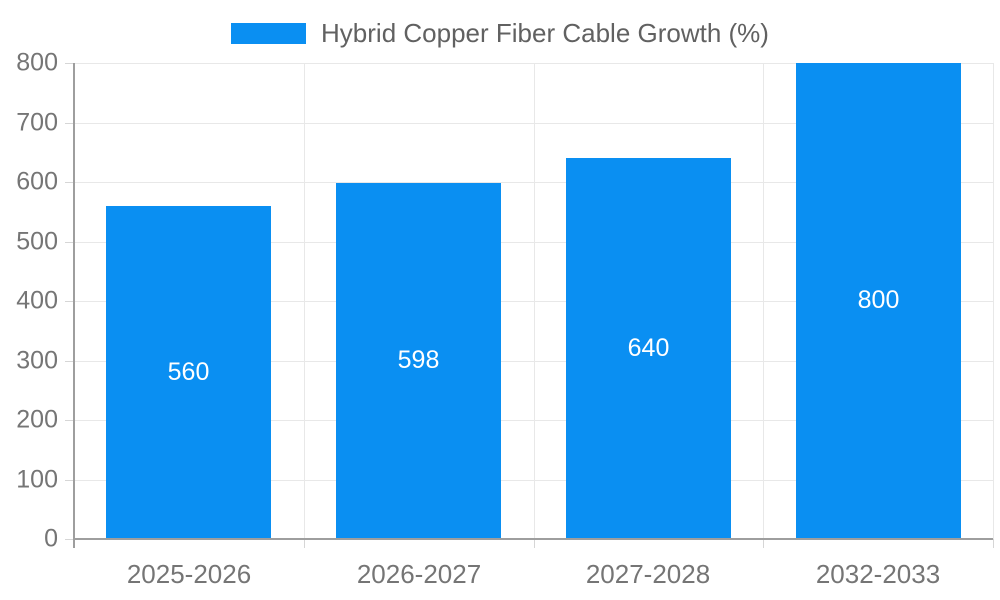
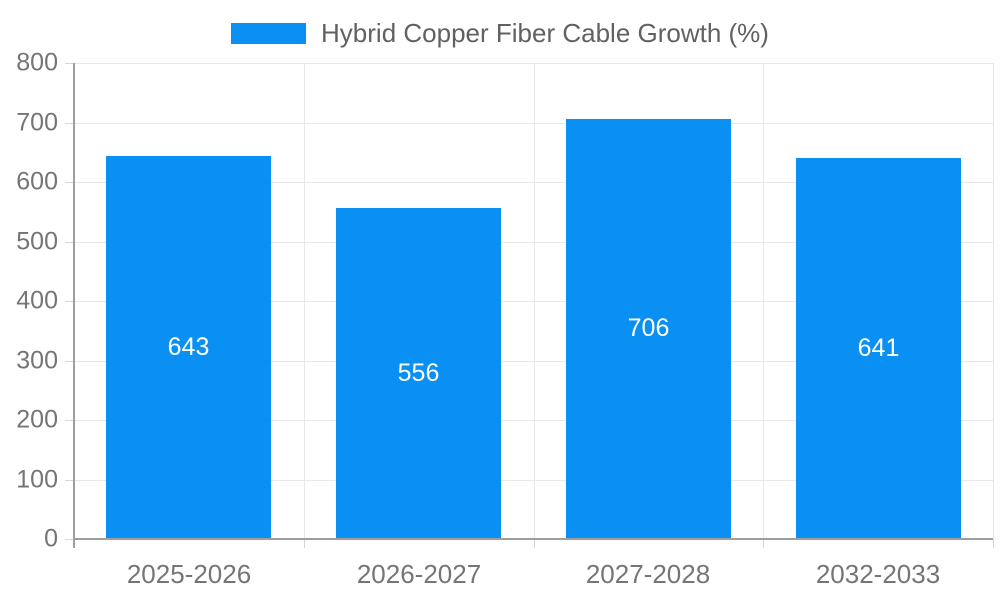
2025-2026: 560 -> 643
2026-2027: 598 -> 556
2027-2028: 640 -> 706
2032-2033: 800 -> 641
